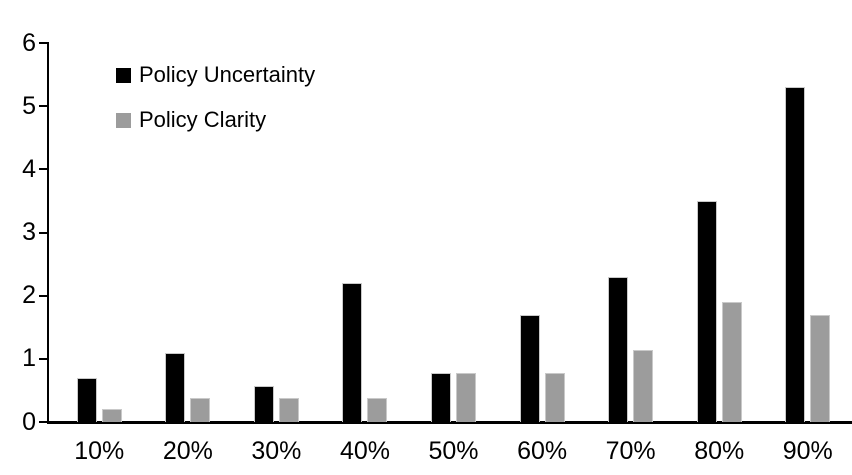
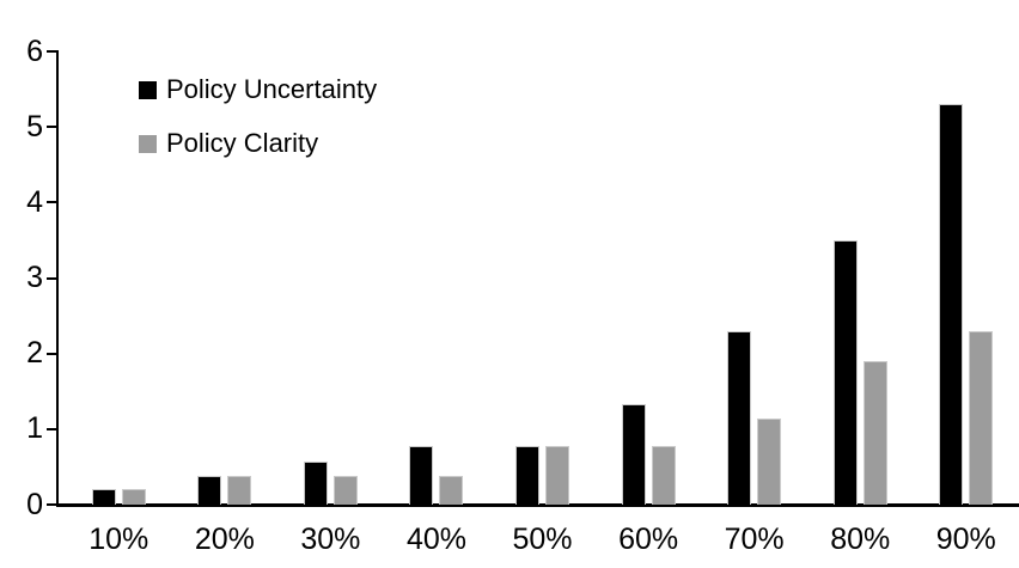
Policy Uncertainty/10%: 0.7 -> 0.2
Policy Uncertainty/20%: 1.1 -> 0.4
Policy Uncertainty/40%: 2.2 -> 0.8
Policy Uncertainty/60%: 1.7 -> 1.3
Policy Clarity/90%: 1.7 -> 2.3
